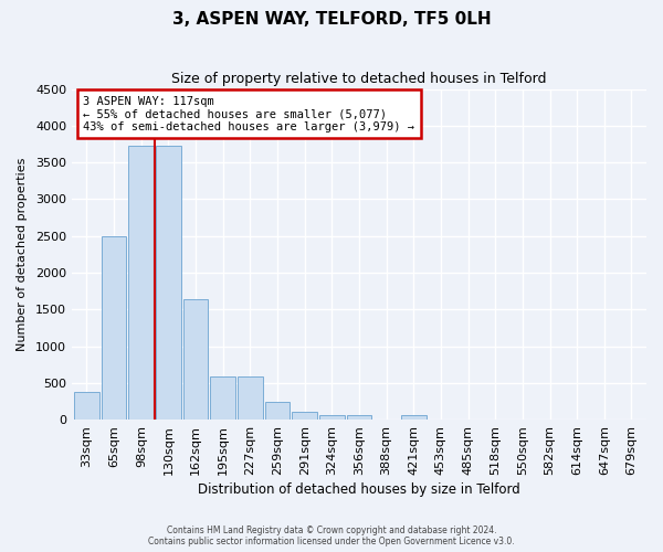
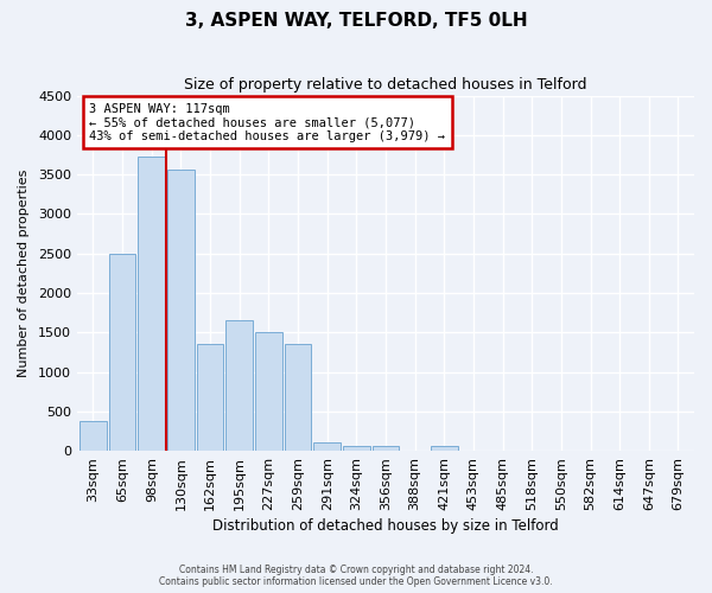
130sqm: 3730 -> 3560
162sqm: 1640 -> 1360
195sqm: 590 -> 1660
227sqm: 590 -> 1500
259sqm: 240 -> 1360
